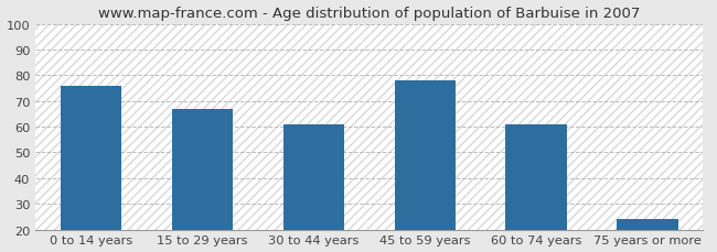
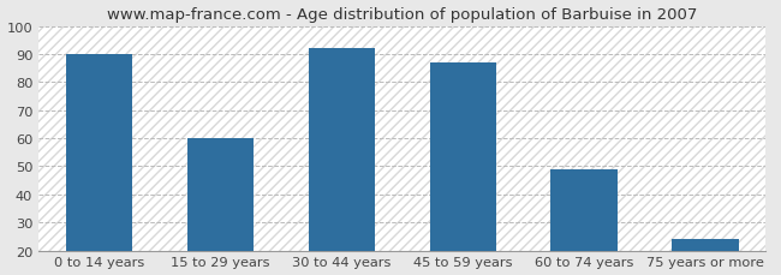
0 to 14 years: 76 -> 90
15 to 29 years: 67 -> 60
30 to 44 years: 61 -> 92
45 to 59 years: 78 -> 87
60 to 74 years: 61 -> 49
